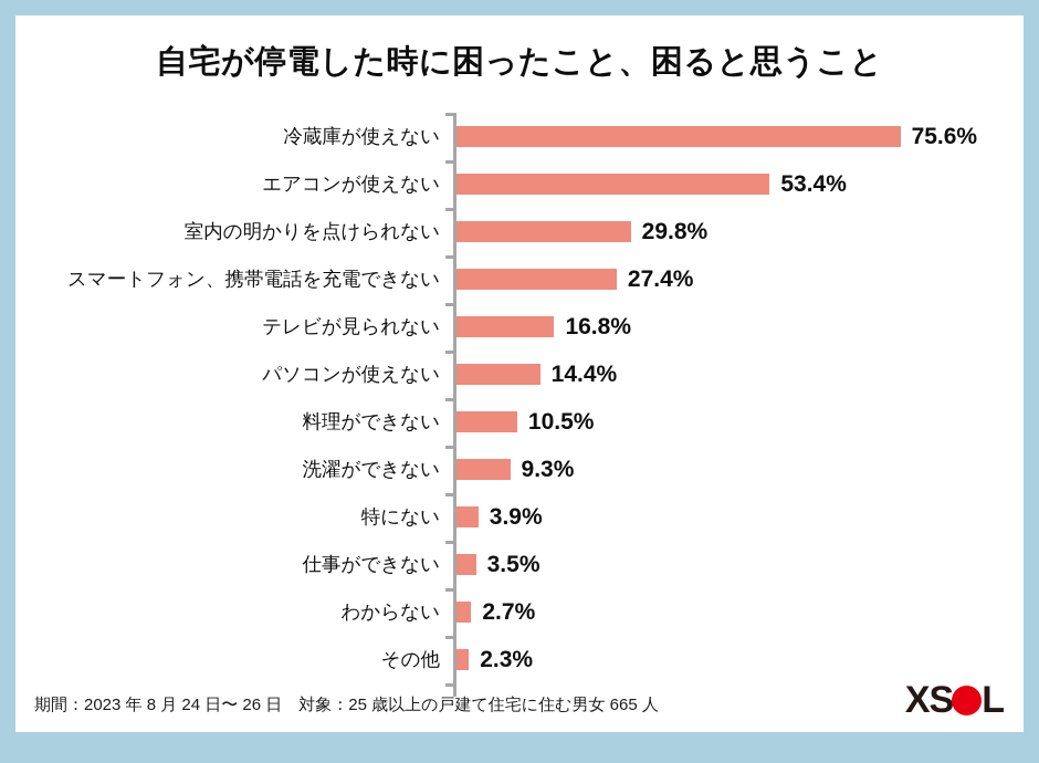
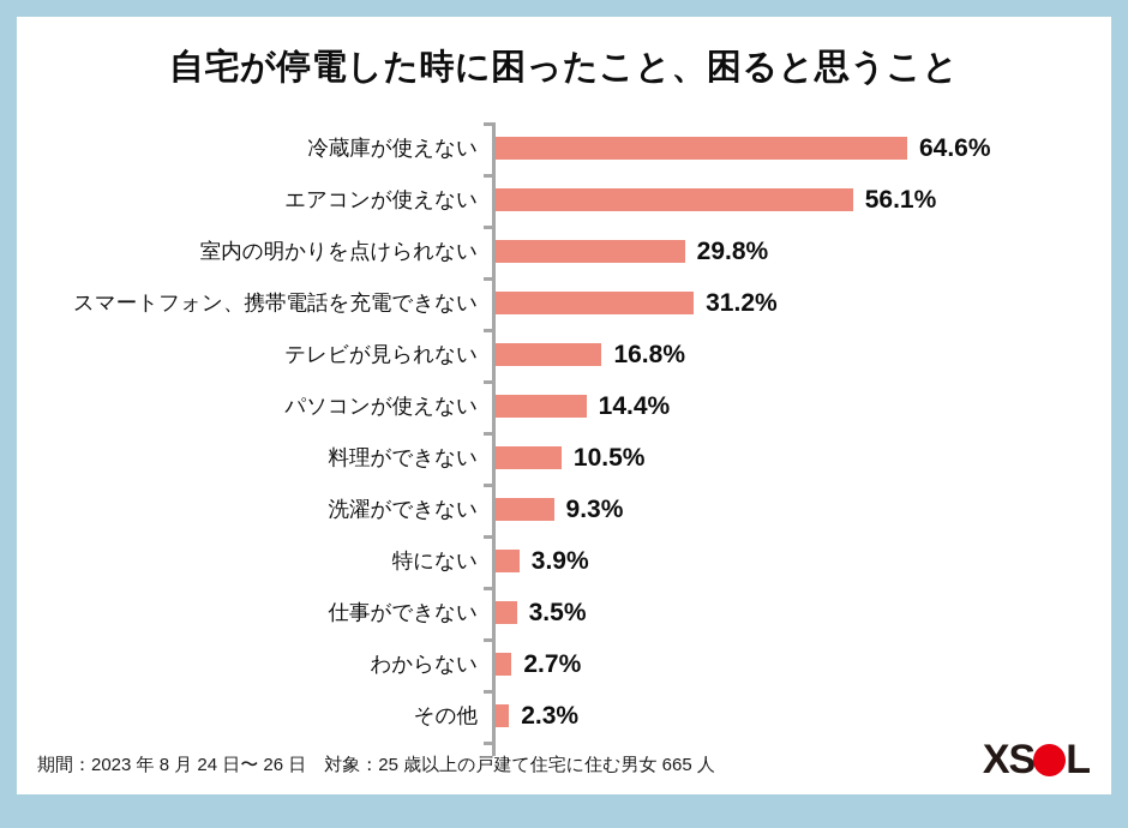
冷蔵庫が使えない: 75.6% -> 64.6%
エアコンが使えない: 53.4% -> 56.1%
スマートフォン、携帯電話を充電できない: 27.4% -> 31.2%
